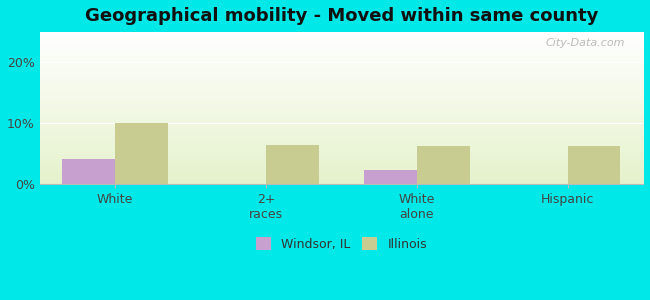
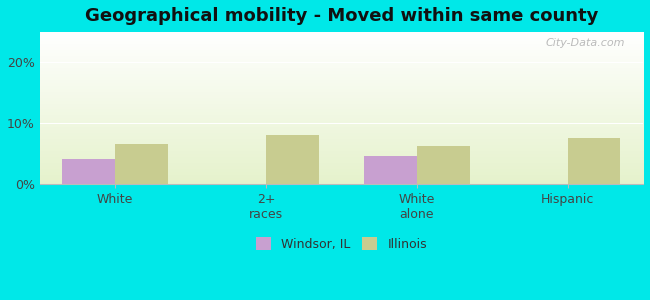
Illinois/White: 10.0% -> 6.5%
Illinois/2+ races: 6.4% -> 8.0%
Windsor, IL/White alone: 2.2% -> 4.5%
Illinois/Hispanic: 6.2% -> 7.5%
